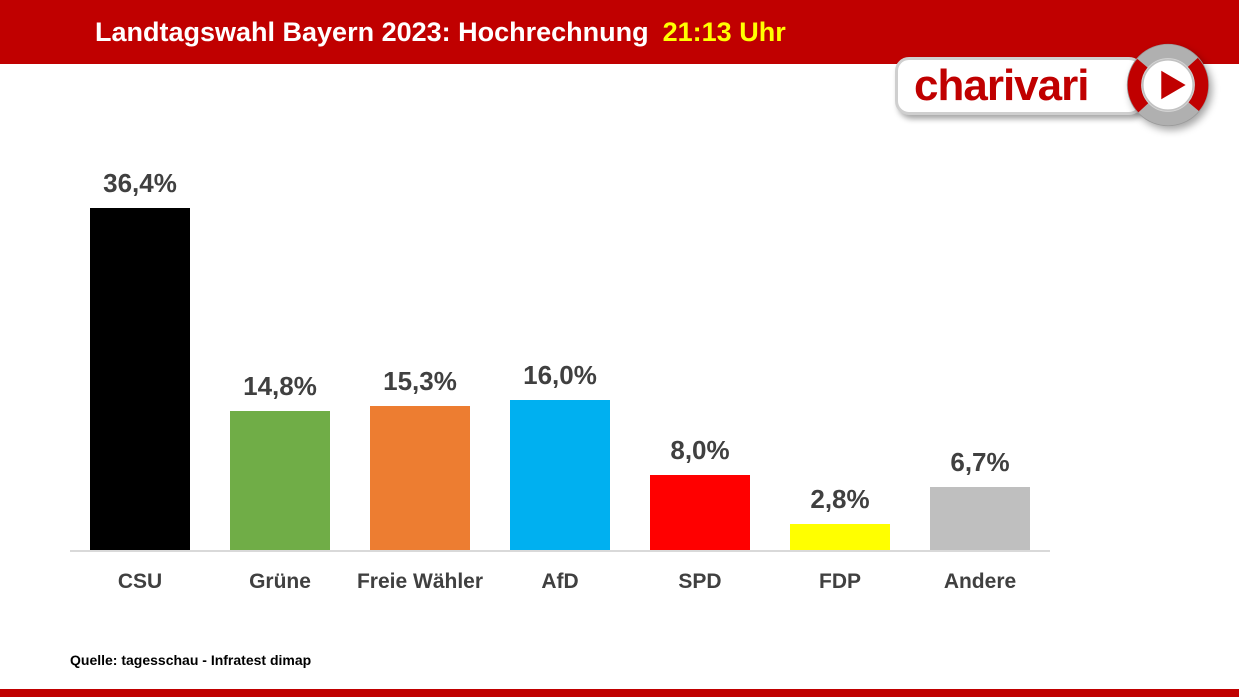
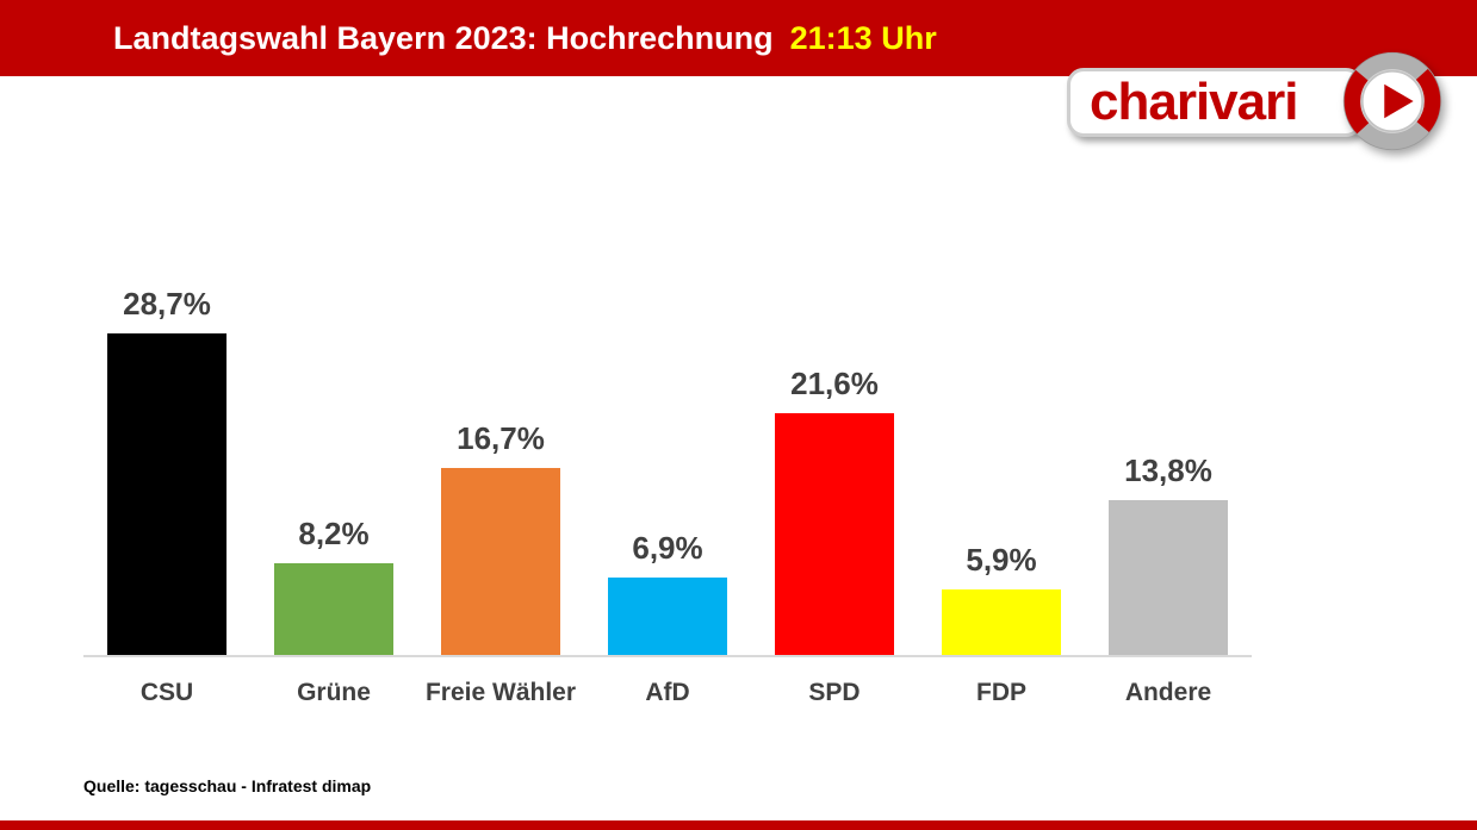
CSU: 36,4% -> 28,7%
Grüne: 14,8% -> 8,2%
Freie Wähler: 15,3% -> 16,7%
AfD: 16,0% -> 6,9%
SPD: 8,0% -> 21,6%
FDP: 2,8% -> 5,9%
Andere: 6,7% -> 13,8%
